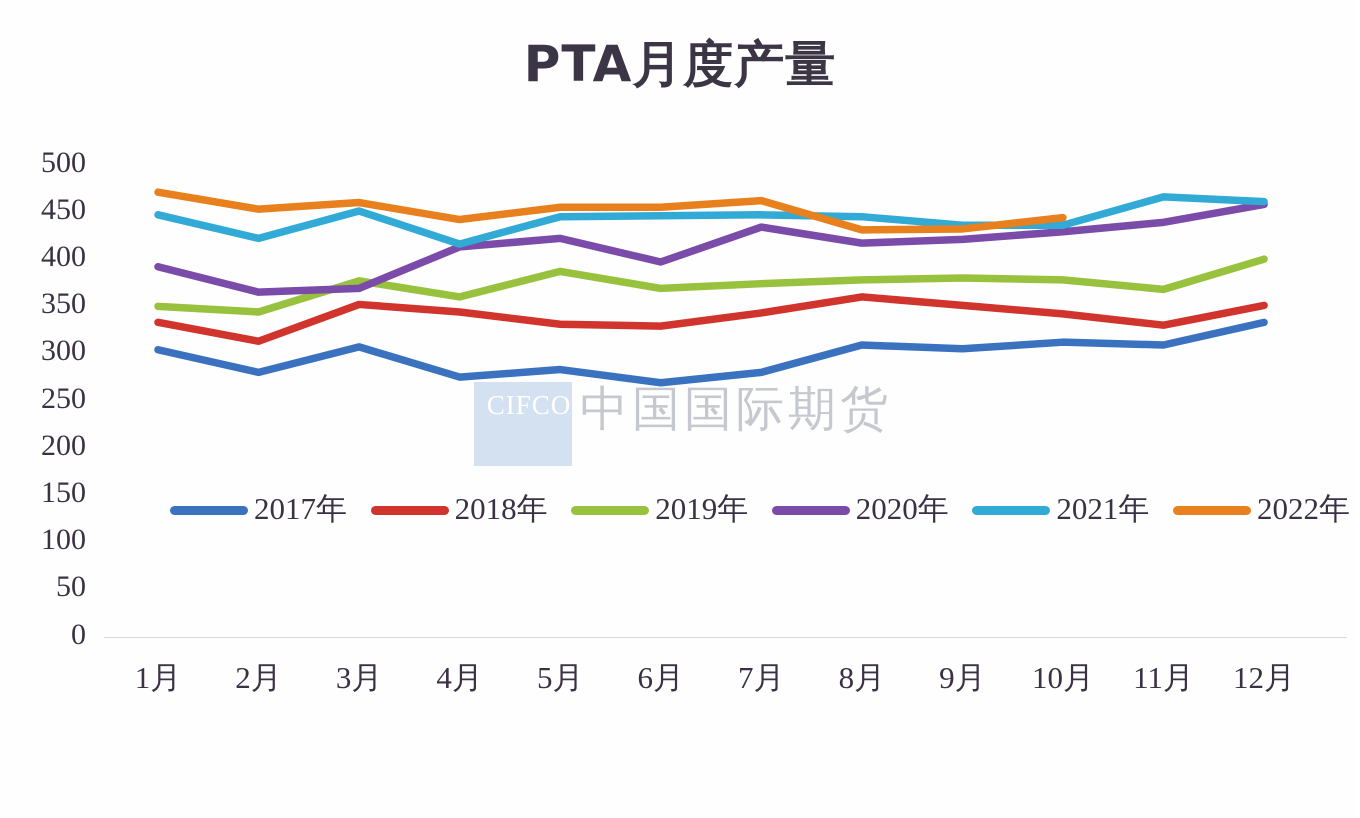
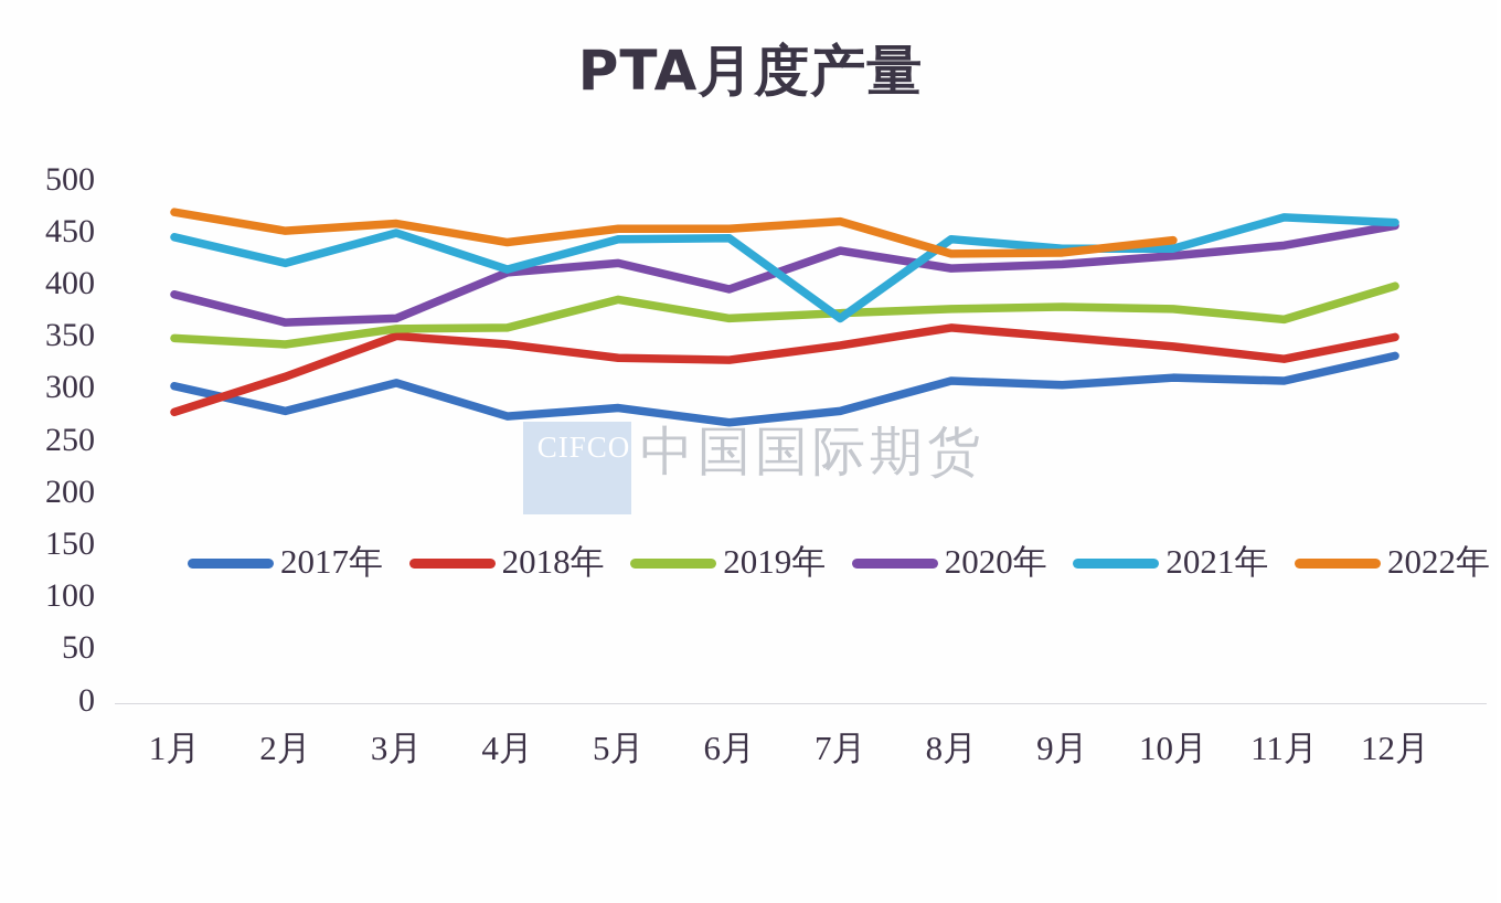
2018年/1月: 330 -> 280
2019年/3月: 380 -> 360
2021年/7月: 450 -> 370
